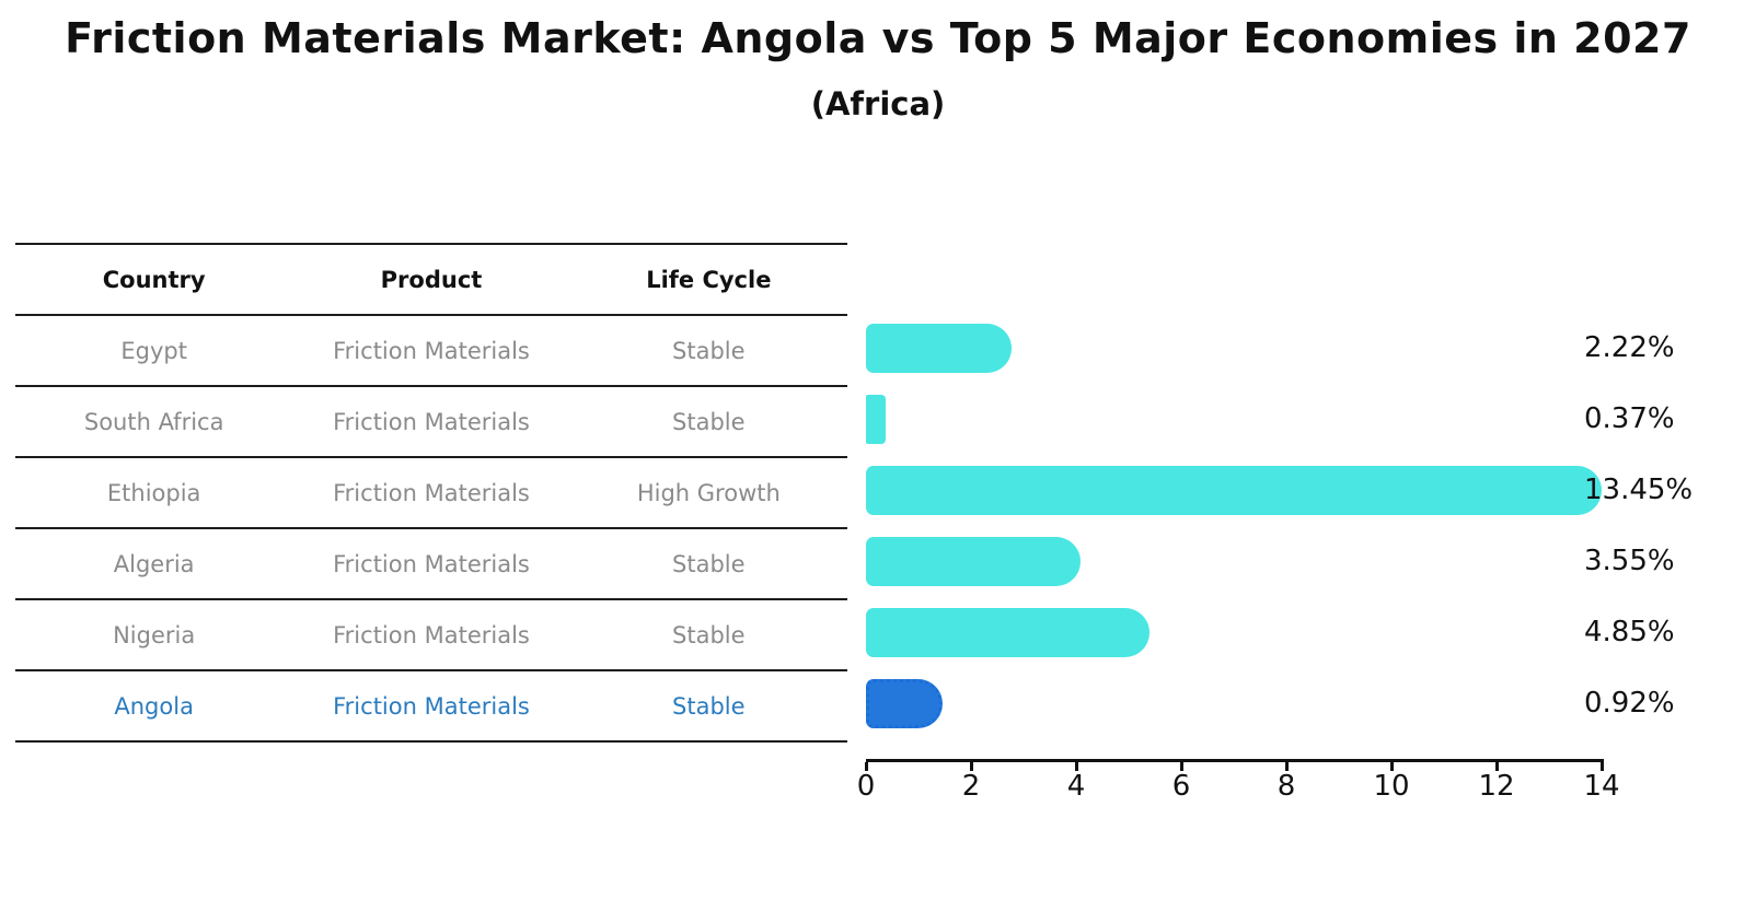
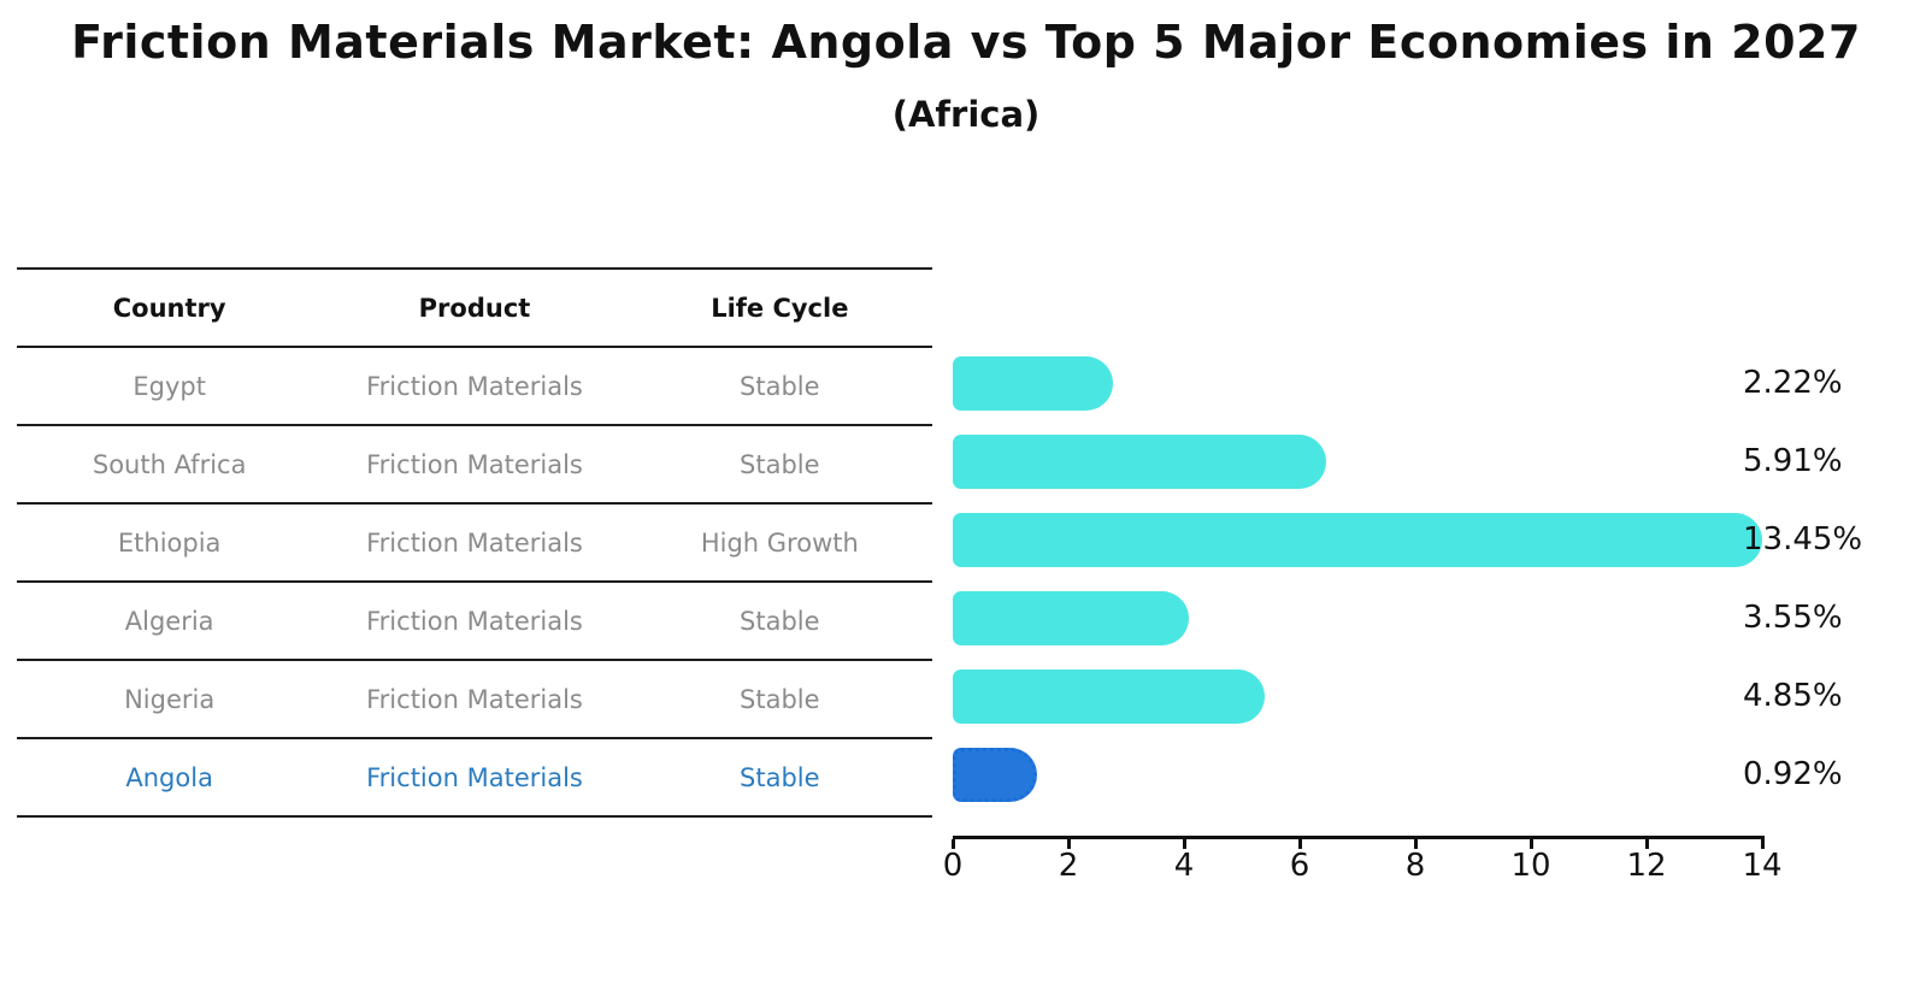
South Africa: 0.37% -> 5.91%
